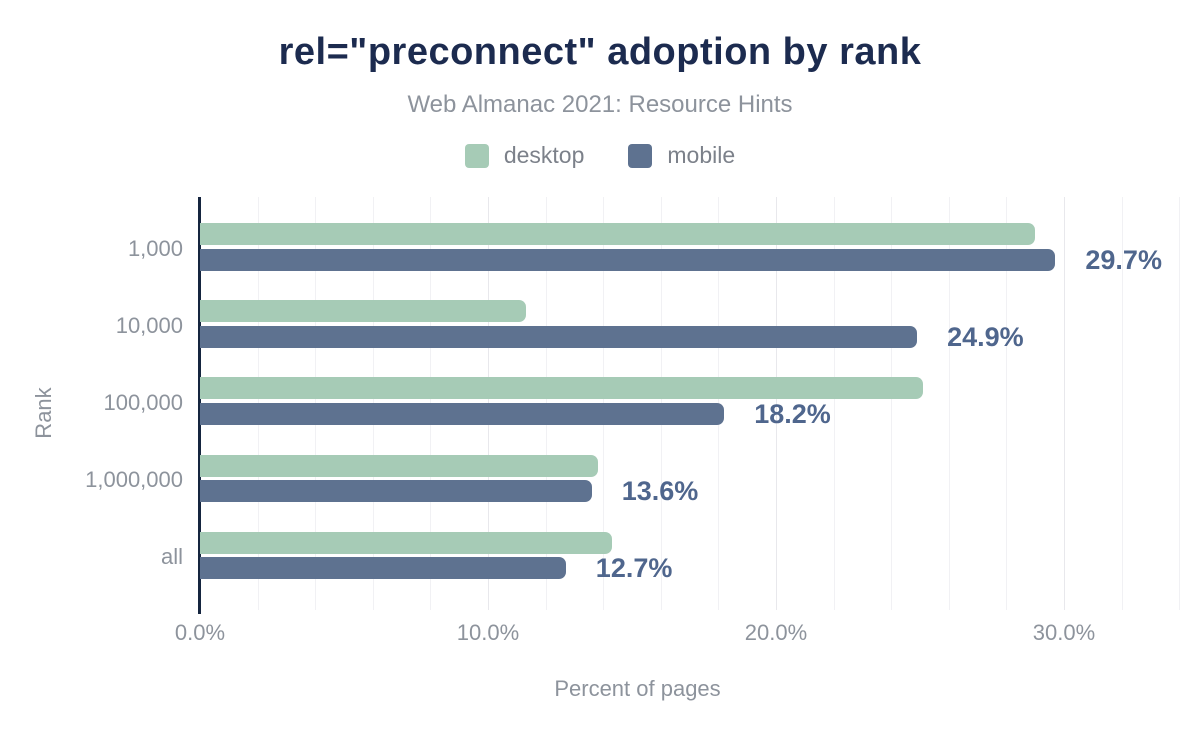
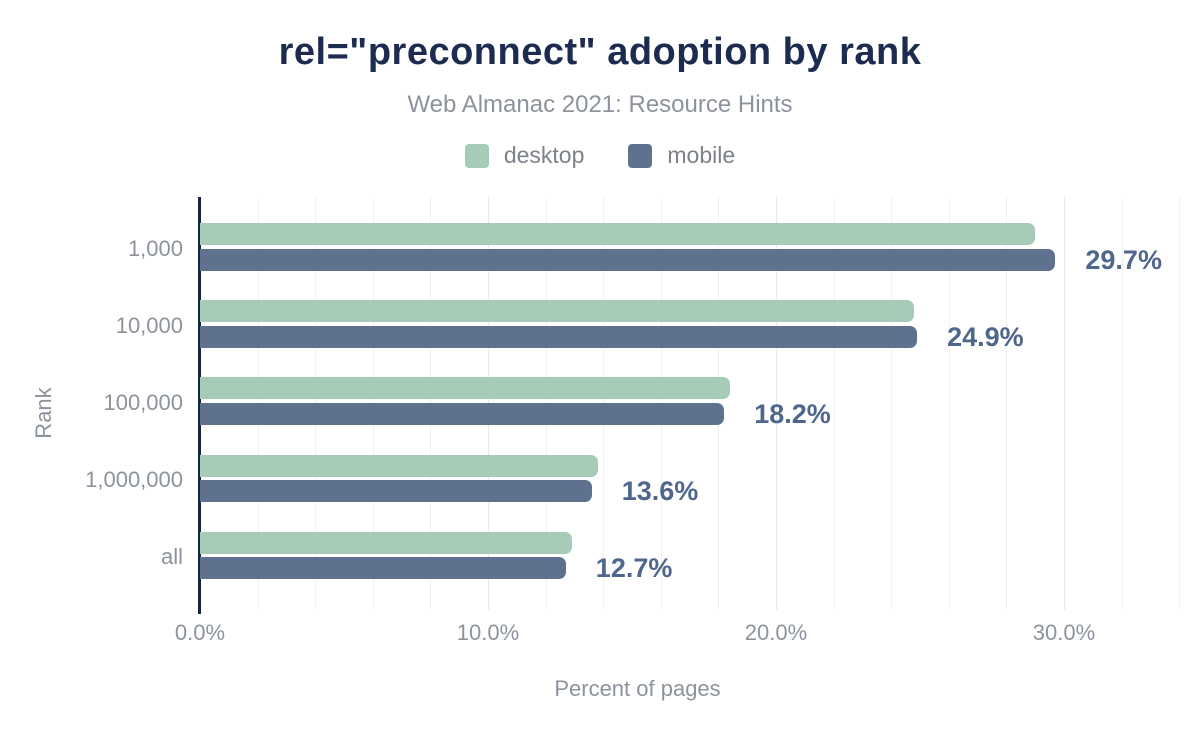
desktop/10,000: 11.3% -> 24.8%
desktop/100,000: 25.1% -> 18.4%
desktop/all: 14.3% -> 12.9%
